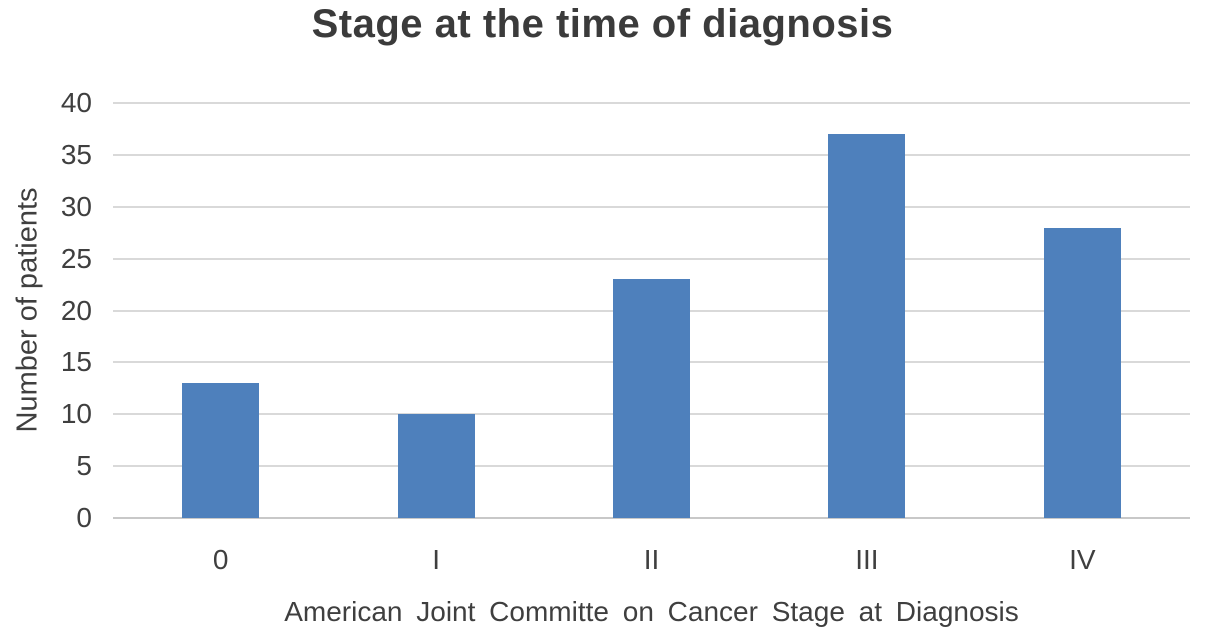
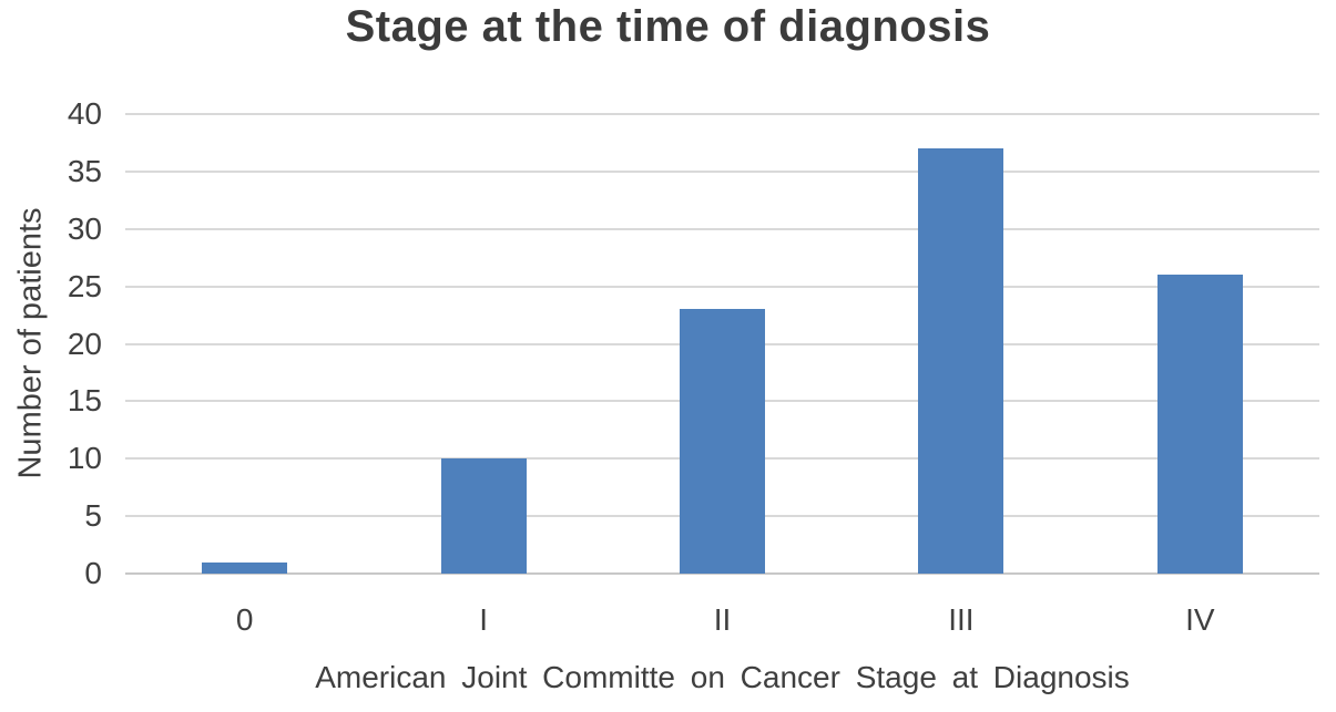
0: 13 -> 1
IV: 28 -> 26
